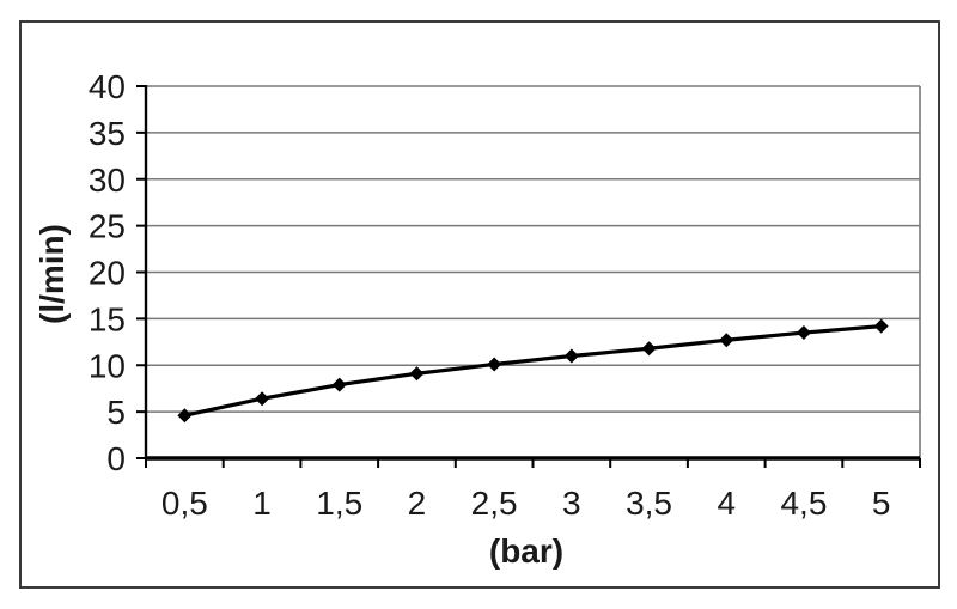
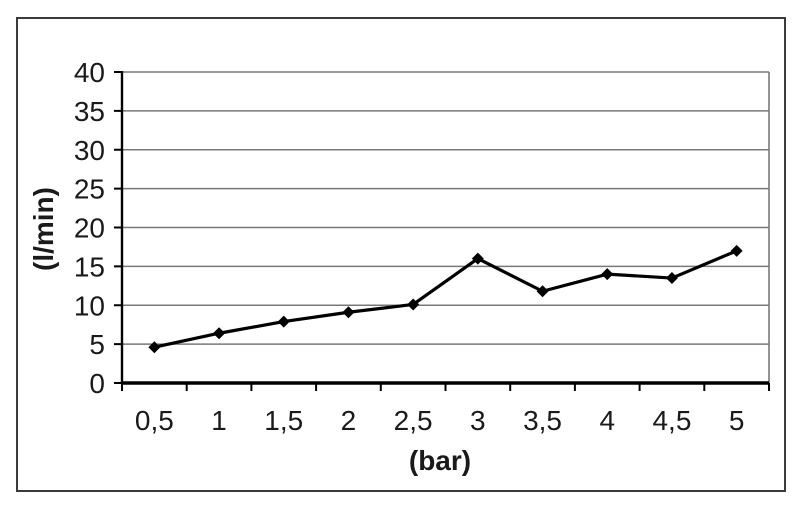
3: 11 -> 16
4: 13 -> 14
5: 14 -> 17
